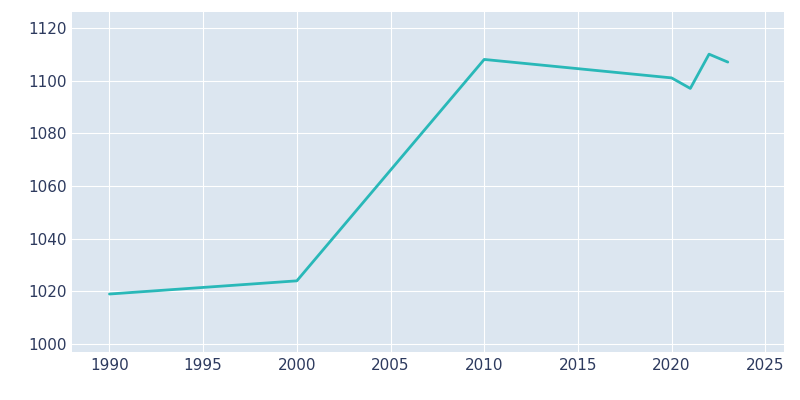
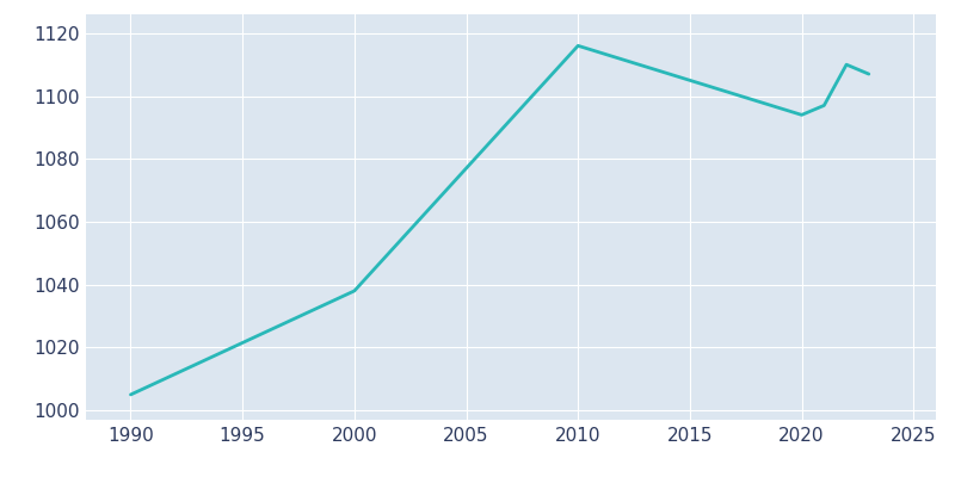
1990: 1019 -> 1005
2000: 1024 -> 1038
2010: 1108 -> 1116
2020: 1101 -> 1094
